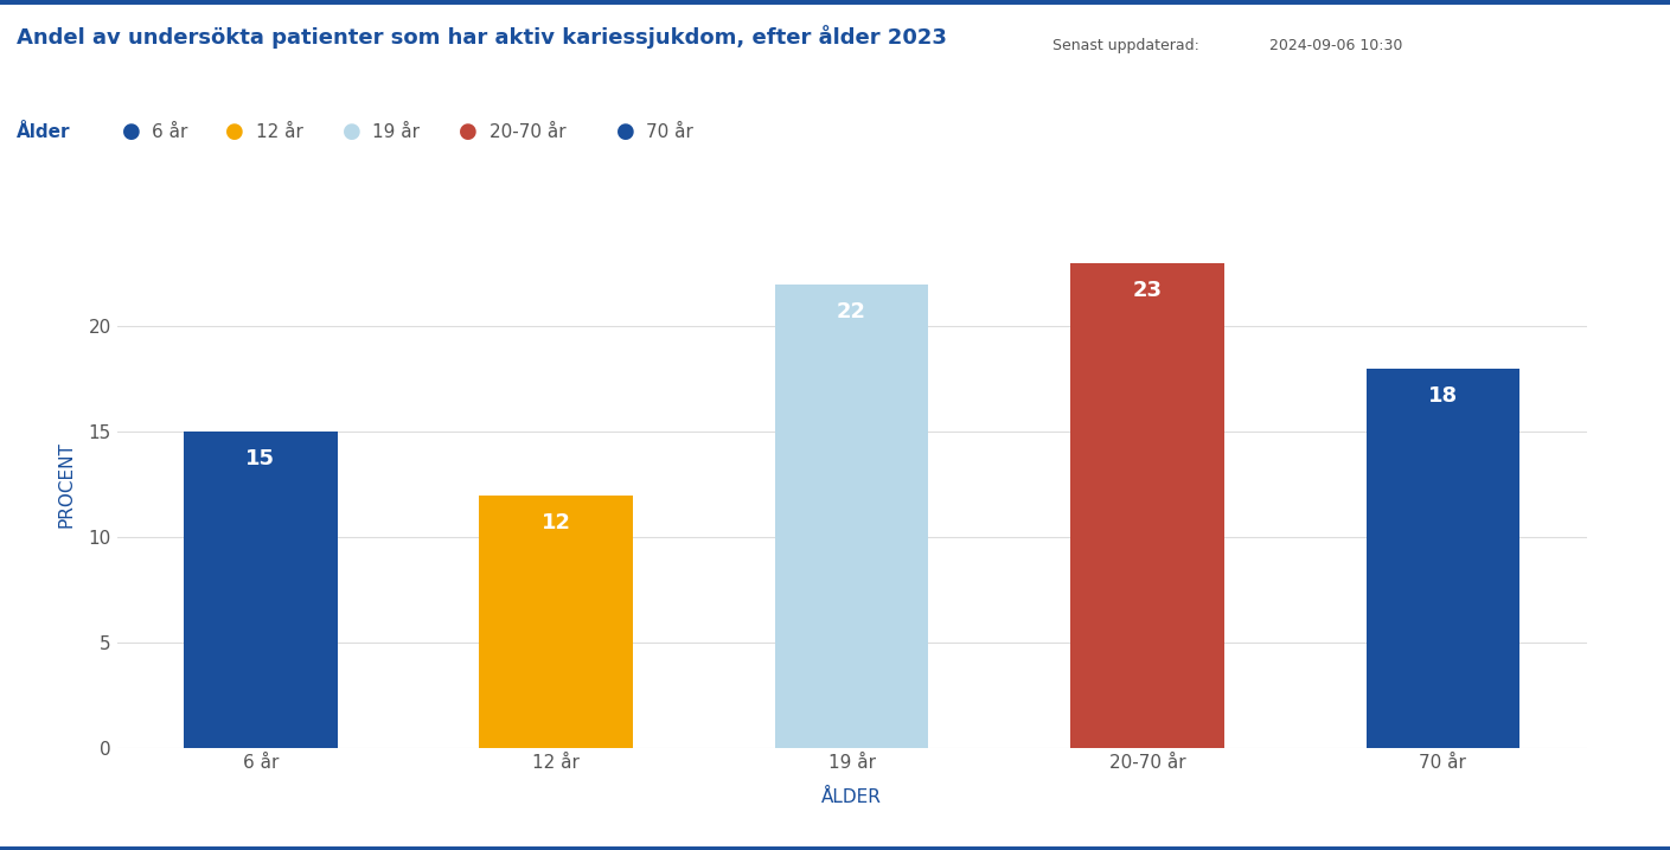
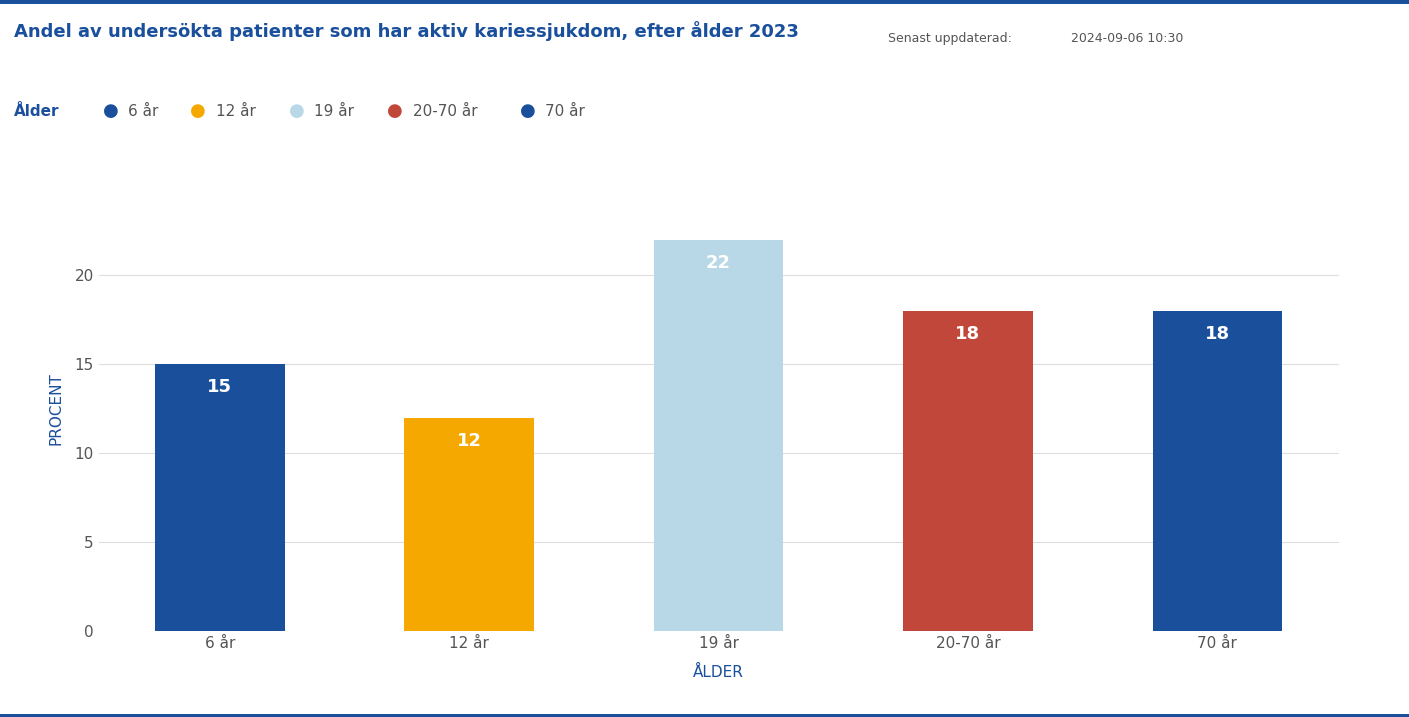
20-70 år: 23 -> 18
